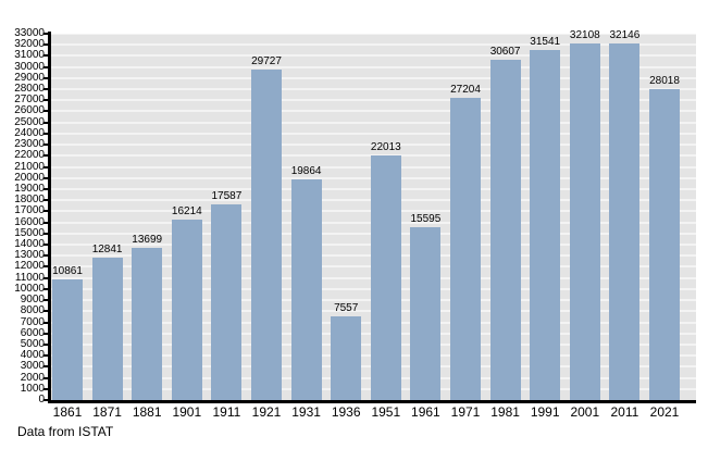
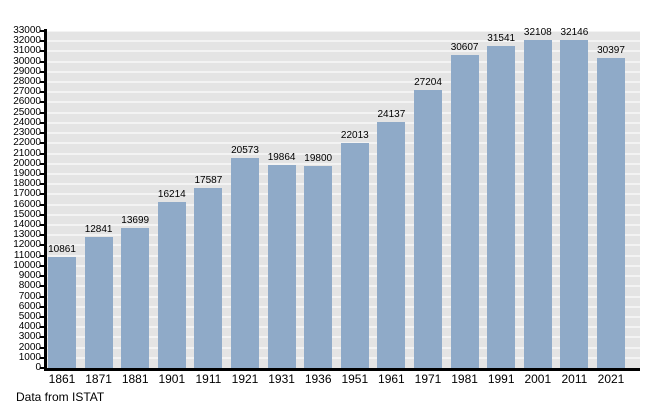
1921: 29727 -> 20573
1936: 7557 -> 19800
1961: 15595 -> 24137
2021: 28018 -> 30397
